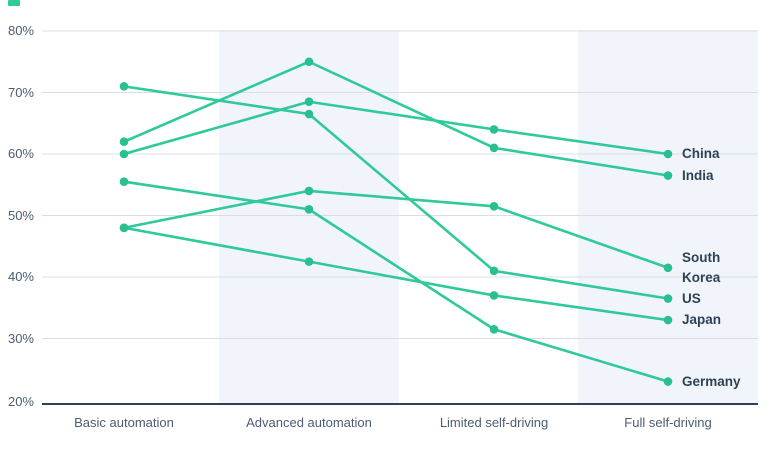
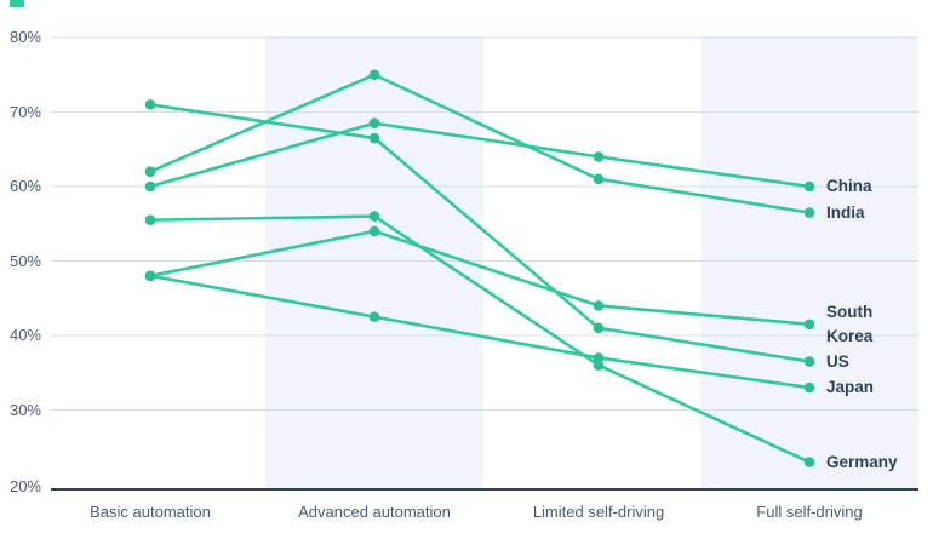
Germany/Advanced automation: 51% -> 56%
South Korea/Limited self-driving: 52% -> 44%
Germany/Limited self-driving: 32% -> 36%
